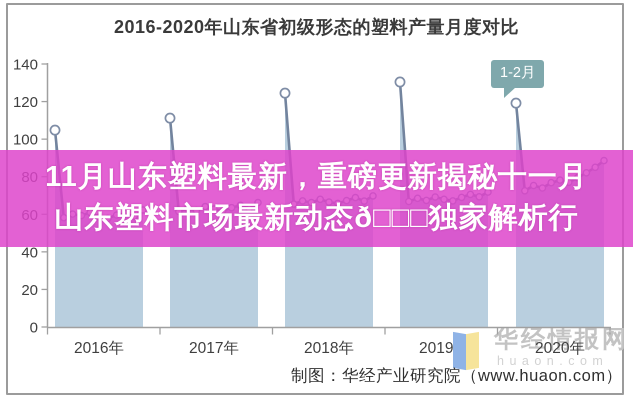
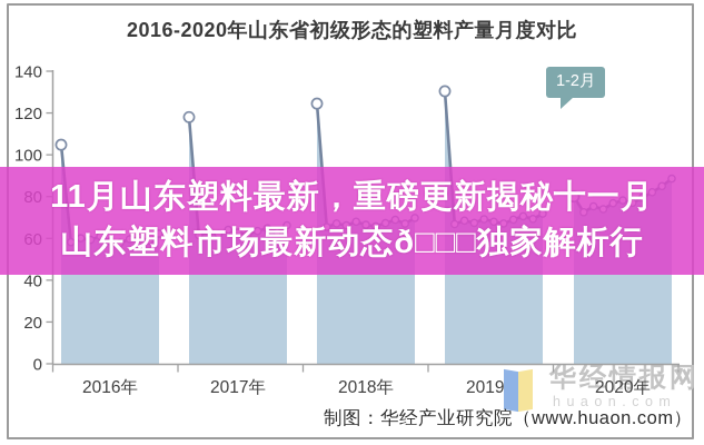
2017年/1-2月: 111 -> 118
2020年/1-2月: 119 -> 80
